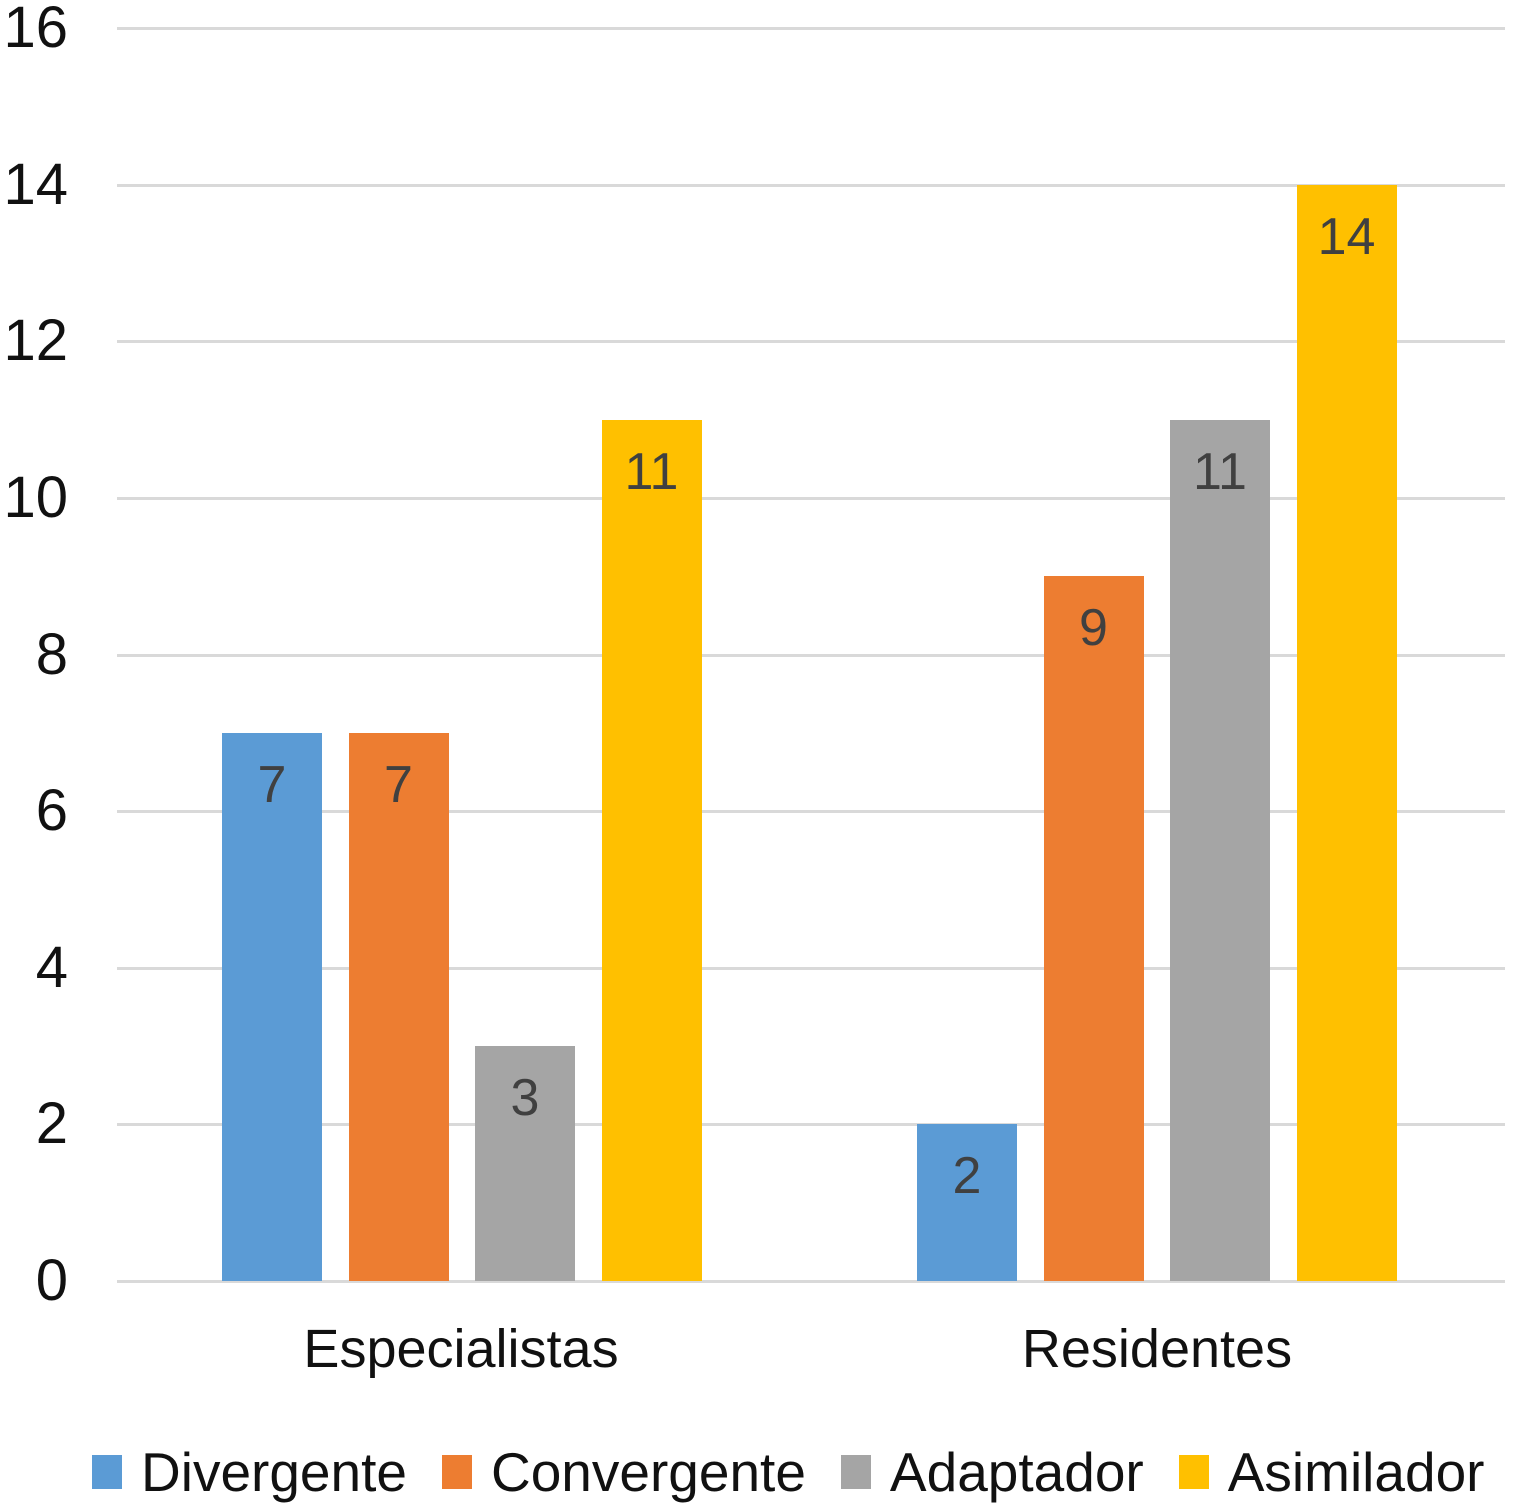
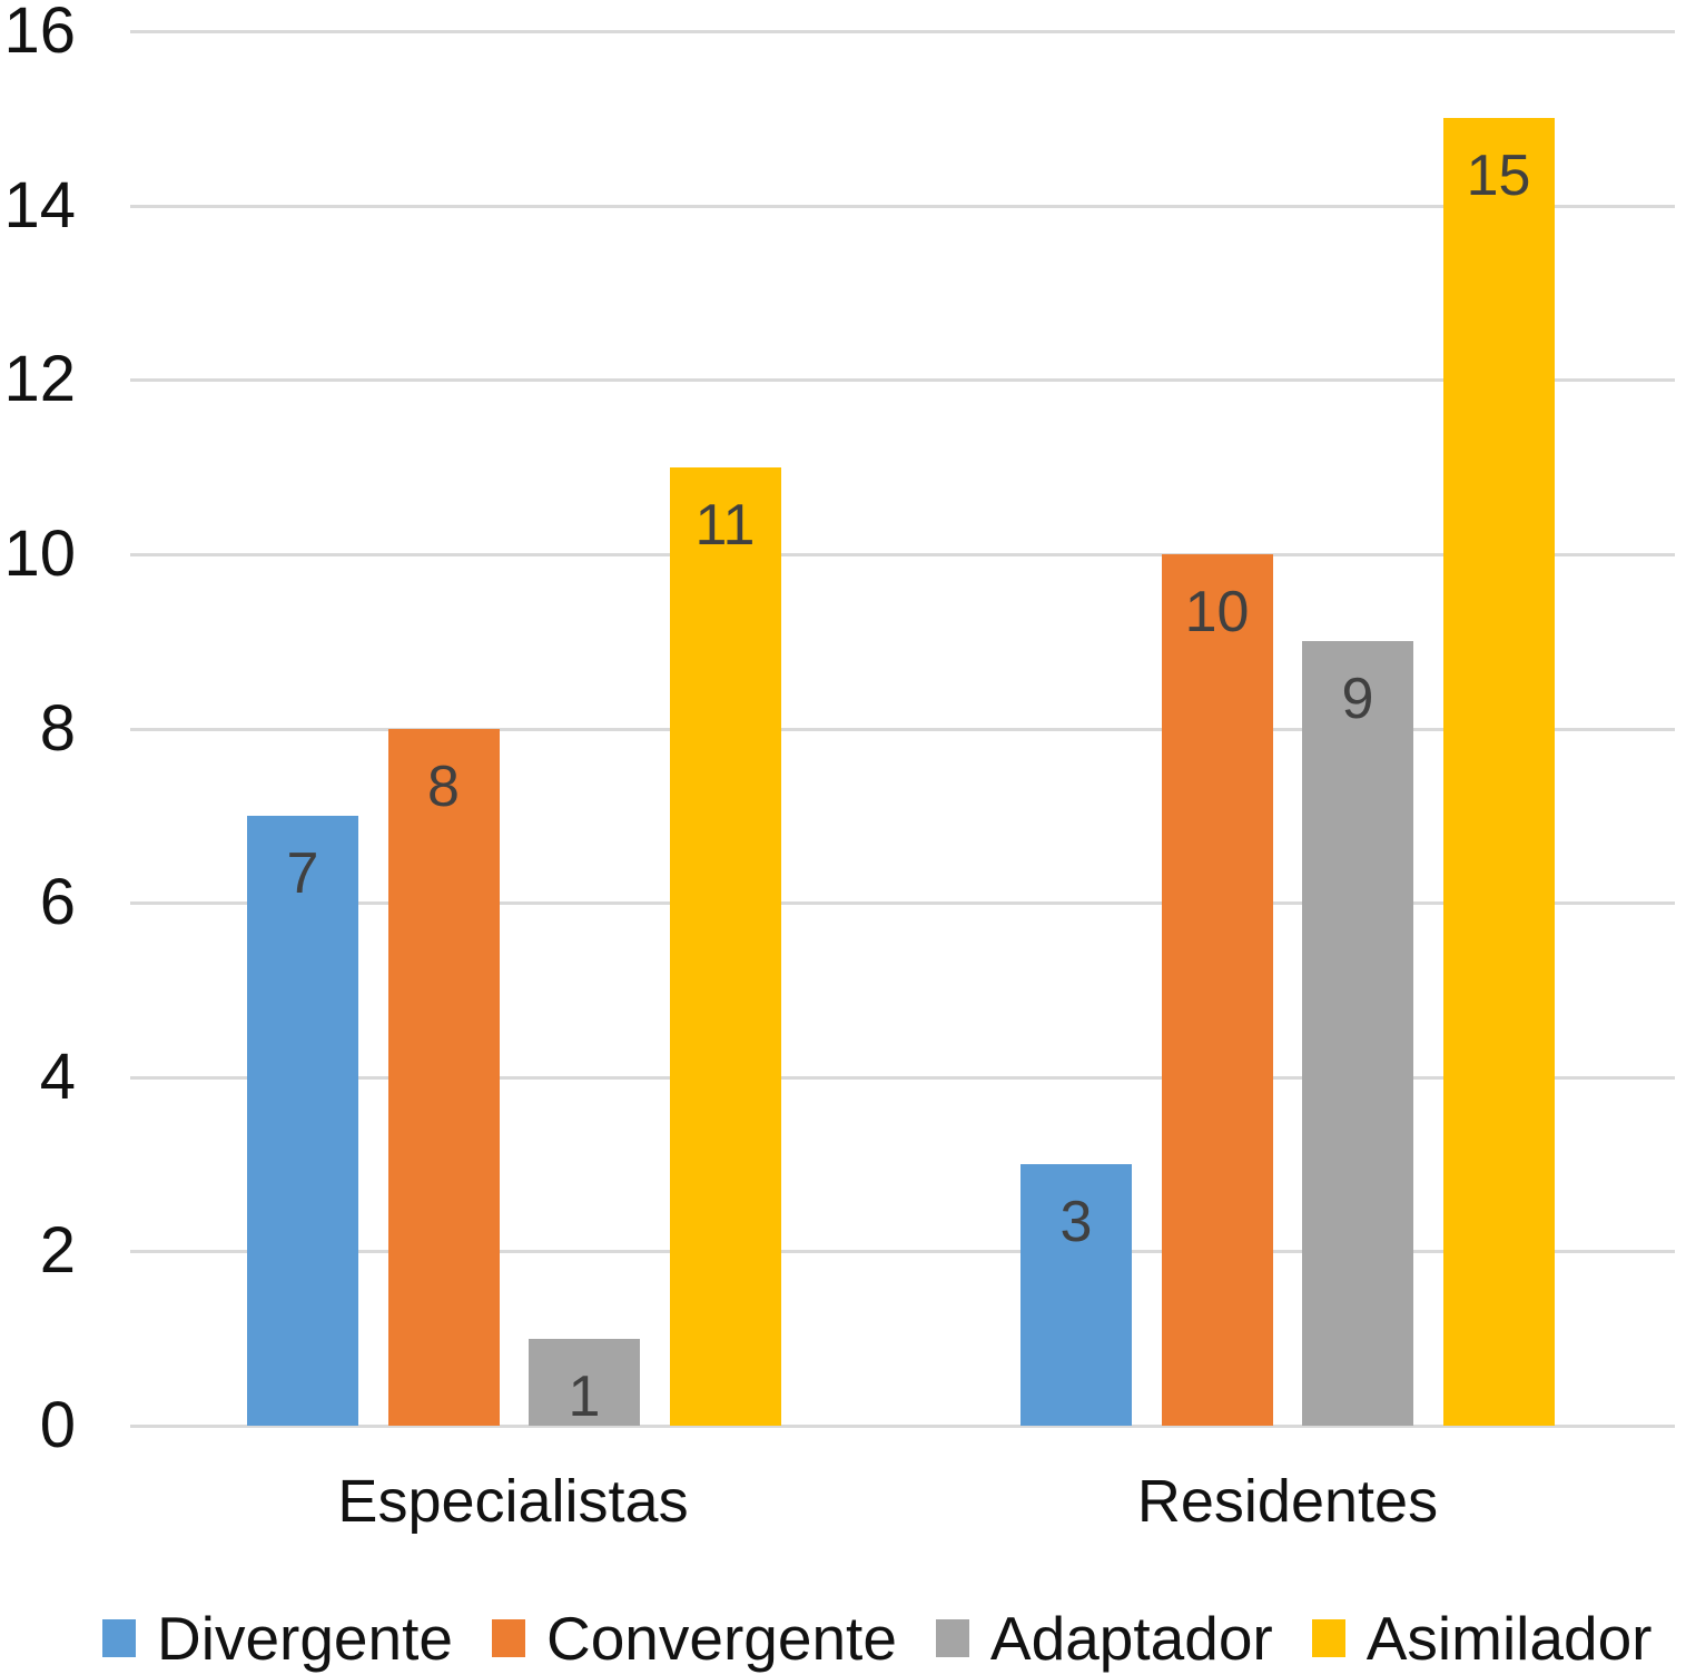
Convergente/Especialistas: 7 -> 8
Adaptador/Especialistas: 3 -> 1
Divergente/Residentes: 2 -> 3
Convergente/Residentes: 9 -> 10
Adaptador/Residentes: 11 -> 9
Asimilador/Residentes: 14 -> 15
